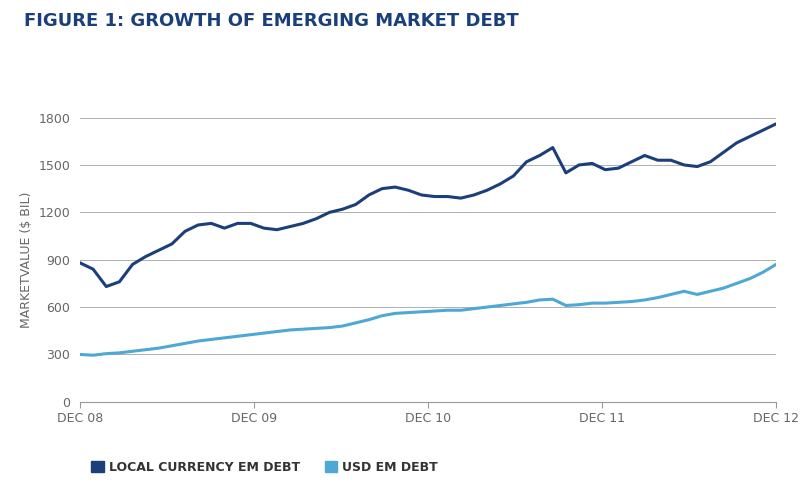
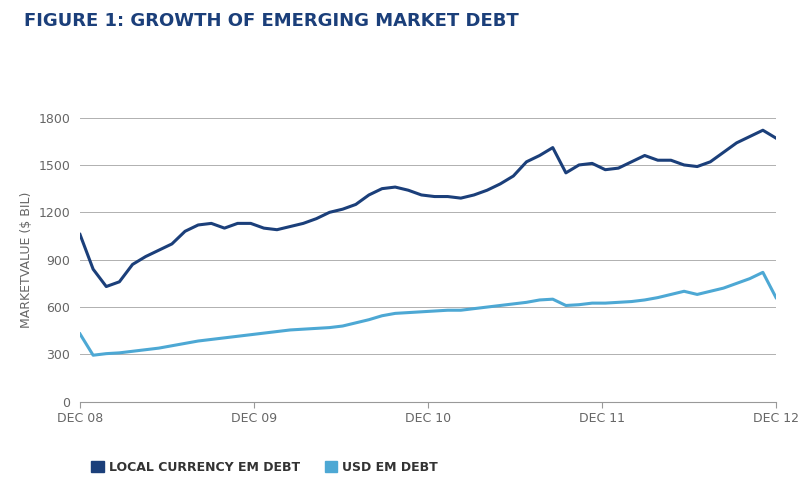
LOCAL CURRENCY EM DEBT/DEC 08: 880 -> 1060
USD EM DEBT/DEC 08: 300 -> 430
LOCAL CURRENCY EM DEBT/DEC 12: 1760 -> 1670
USD EM DEBT/DEC 12: 870 -> 660
